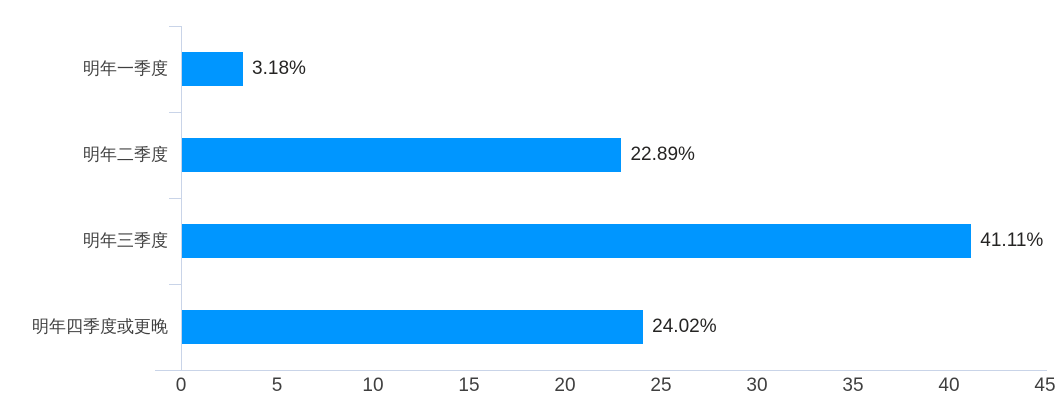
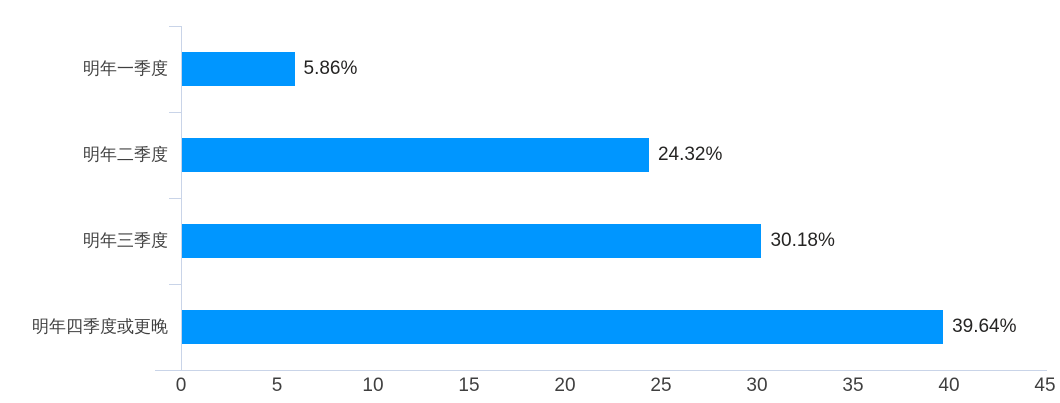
明年一季度: 3.18% -> 5.86%
明年二季度: 22.89% -> 24.32%
明年三季度: 41.11% -> 30.18%
明年四季度或更晚: 24.02% -> 39.64%
